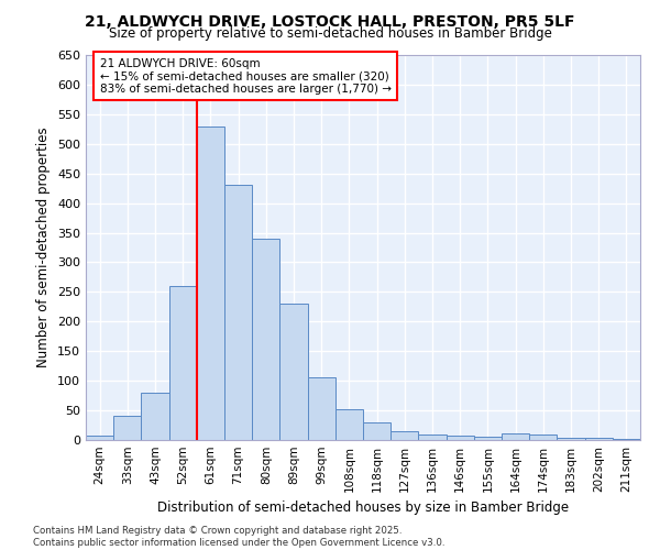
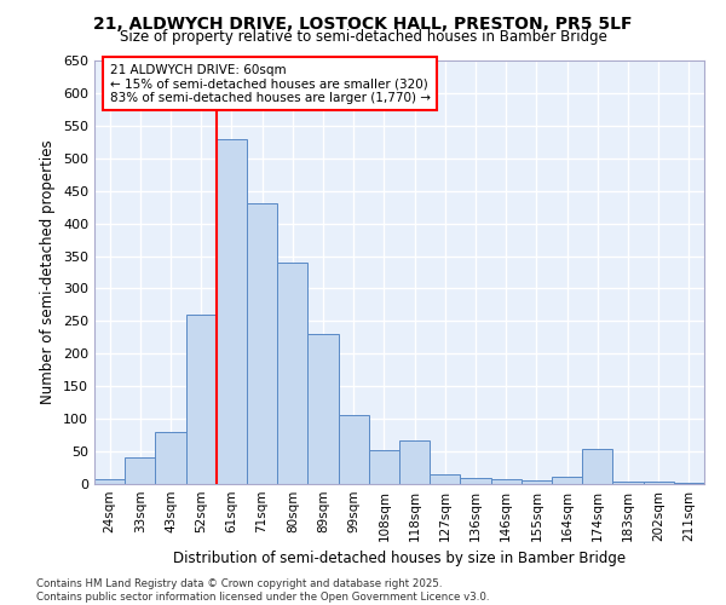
118sqm: 30 -> 66
174sqm: 10 -> 54
